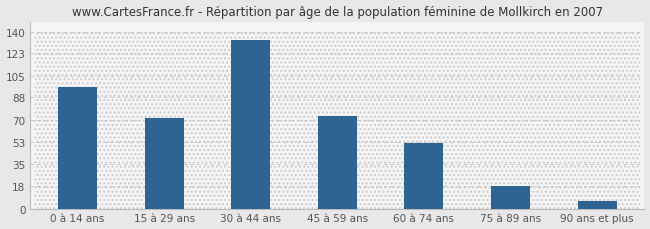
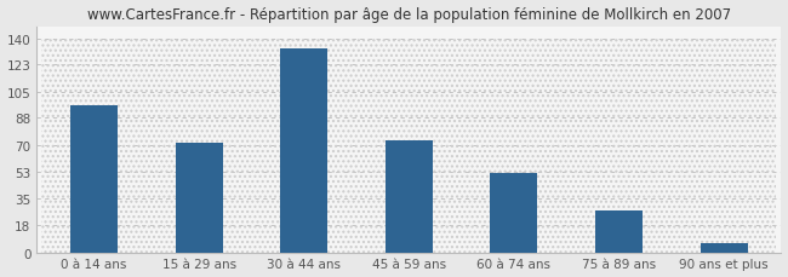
75 à 89 ans: 18 -> 27
